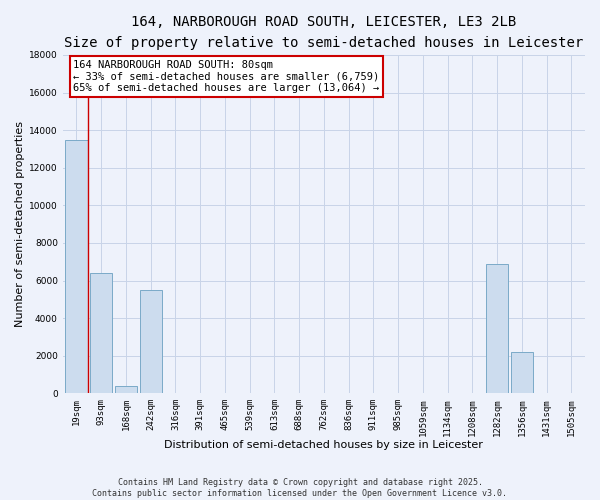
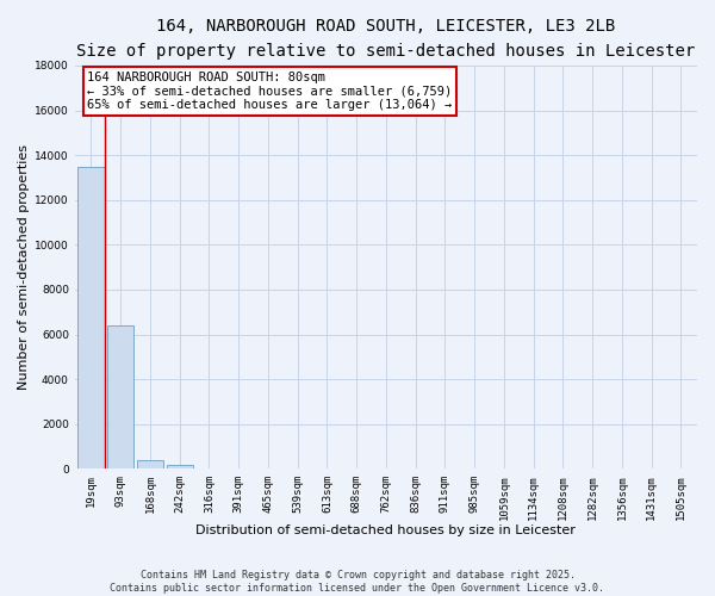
242sqm: 5500 -> 200
1282sqm: 6900 -> 0
1356sqm: 2200 -> 0
